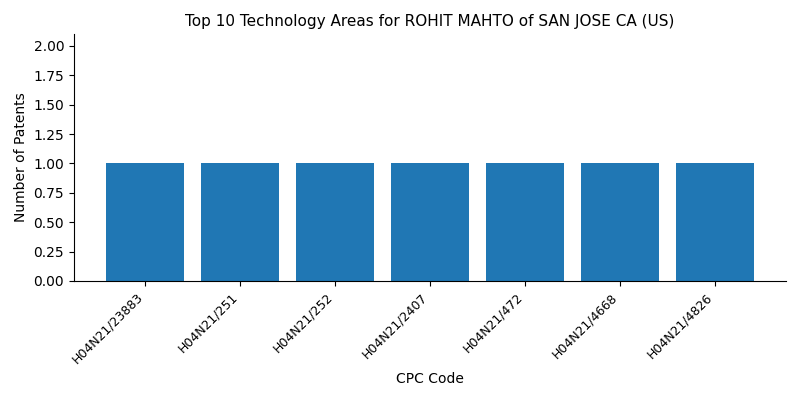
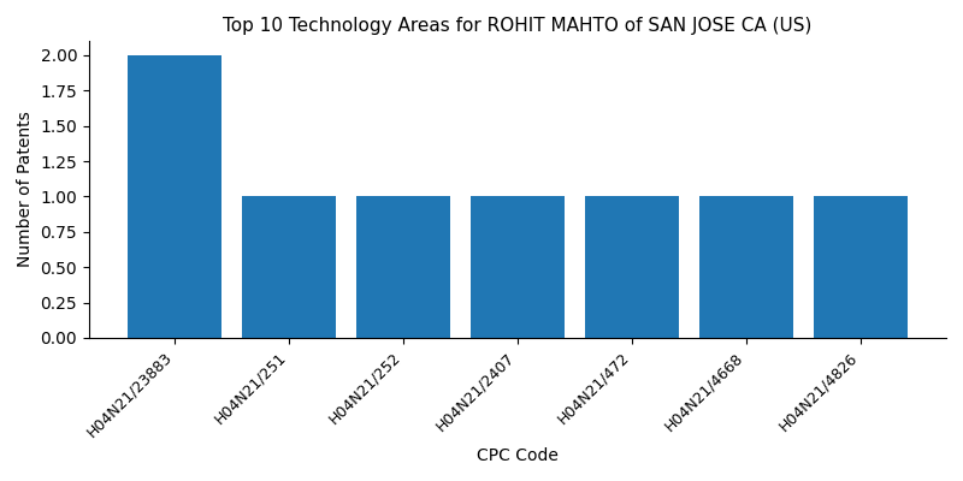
H04N21/23883: 1 -> 2
